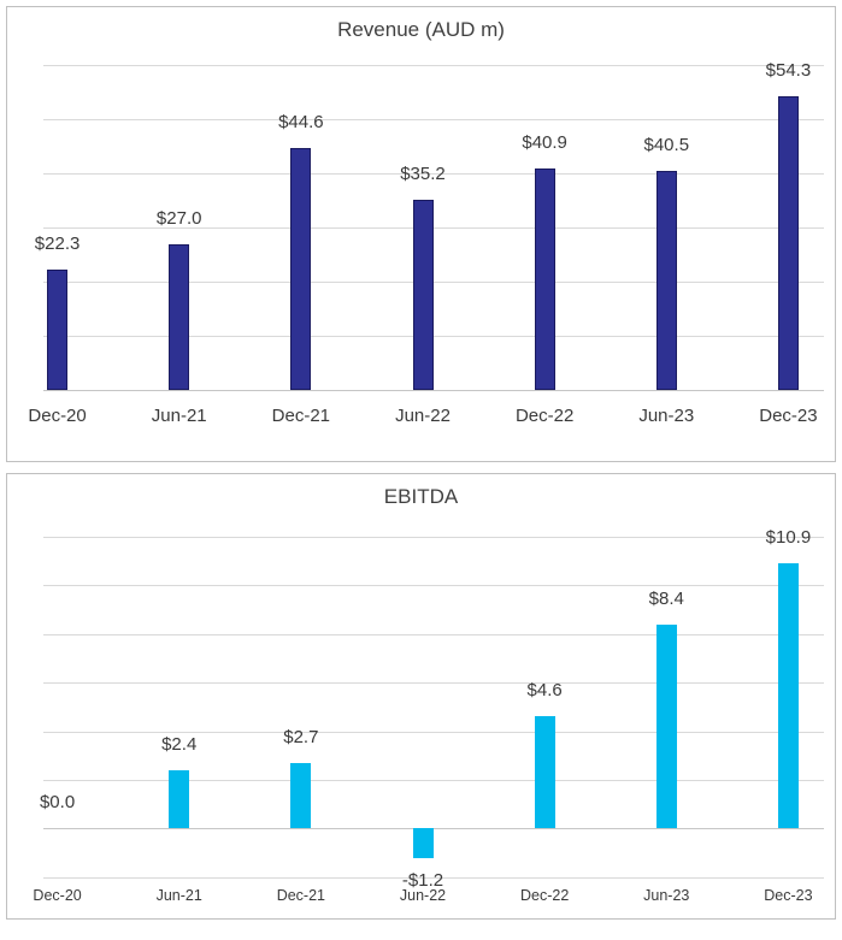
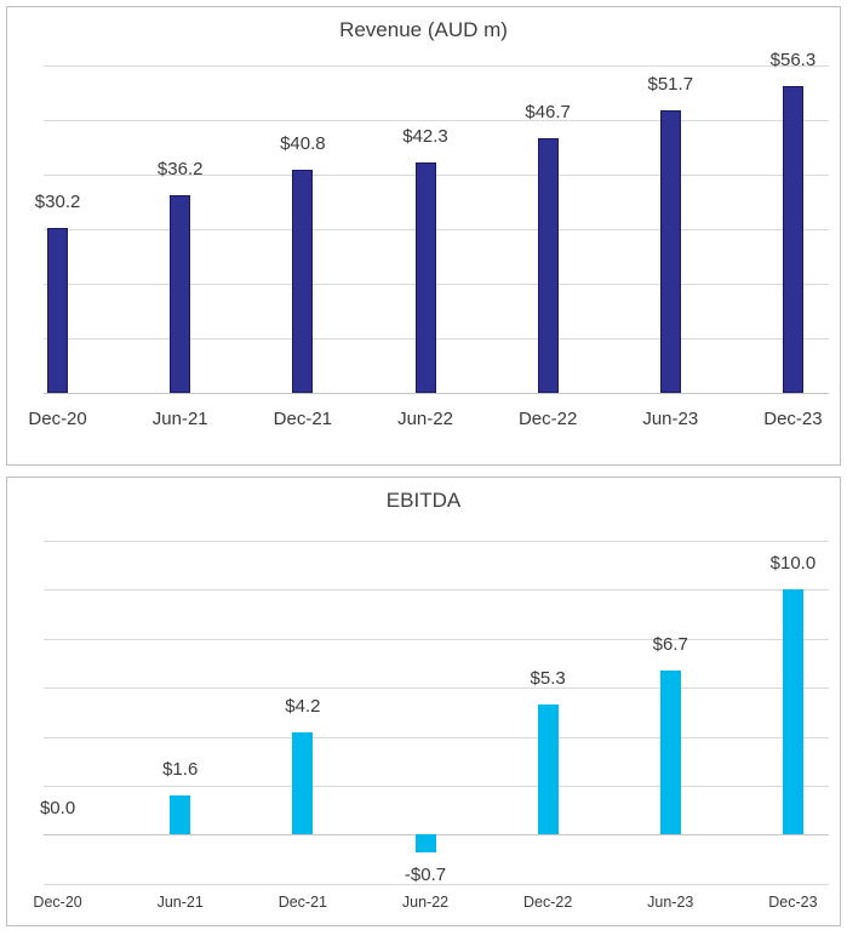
Revenue (AUD m)/Dec-20: $22.3 -> $30.2
Revenue (AUD m)/Jun-21: $27.0 -> $36.2
Revenue (AUD m)/Dec-21: $44.6 -> $40.8
Revenue (AUD m)/Jun-22: $35.2 -> $42.3
Revenue (AUD m)/Dec-22: $40.9 -> $46.7
Revenue (AUD m)/Jun-23: $40.5 -> $51.7
Revenue (AUD m)/Dec-23: $54.3 -> $56.3
EBITDA/Jun-21: $2.4 -> $1.6
EBITDA/Dec-21: $2.7 -> $4.2
EBITDA/Jun-22: -$1.2 -> -$0.7
EBITDA/Dec-22: $4.6 -> $5.3
EBITDA/Jun-23: $8.4 -> $6.7
EBITDA/Dec-23: $10.9 -> $10.0
